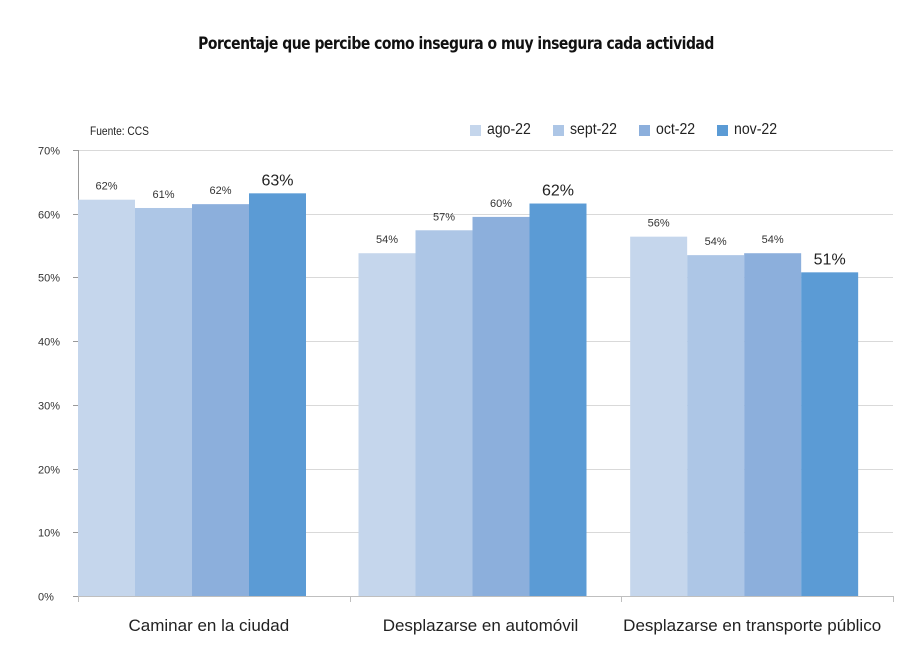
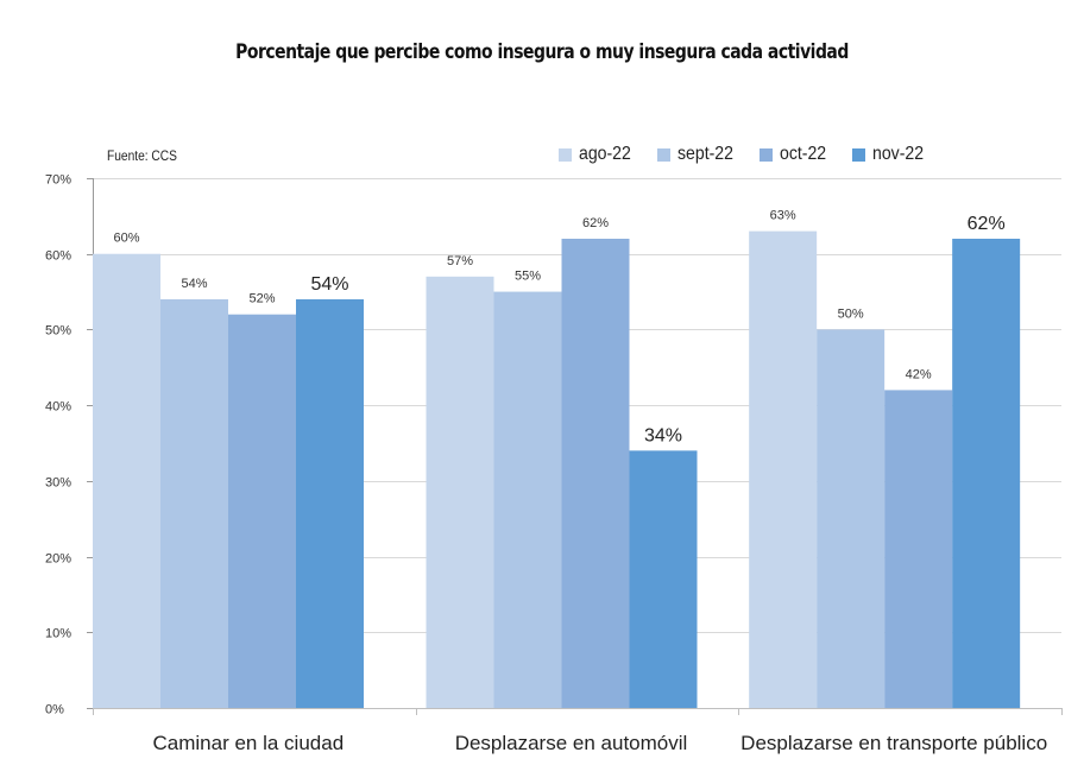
ago-22/Caminar en la ciudad: 62% -> 60%
sept-22/Caminar en la ciudad: 61% -> 54%
oct-22/Caminar en la ciudad: 62% -> 52%
nov-22/Caminar en la ciudad: 63% -> 54%
ago-22/Desplazarse en automóvil: 54% -> 57%
sept-22/Desplazarse en automóvil: 57% -> 55%
oct-22/Desplazarse en automóvil: 60% -> 62%
nov-22/Desplazarse en automóvil: 62% -> 34%
ago-22/Desplazarse en transporte público: 56% -> 63%
sept-22/Desplazarse en transporte público: 54% -> 50%
oct-22/Desplazarse en transporte público: 54% -> 42%
nov-22/Desplazarse en transporte público: 51% -> 62%
